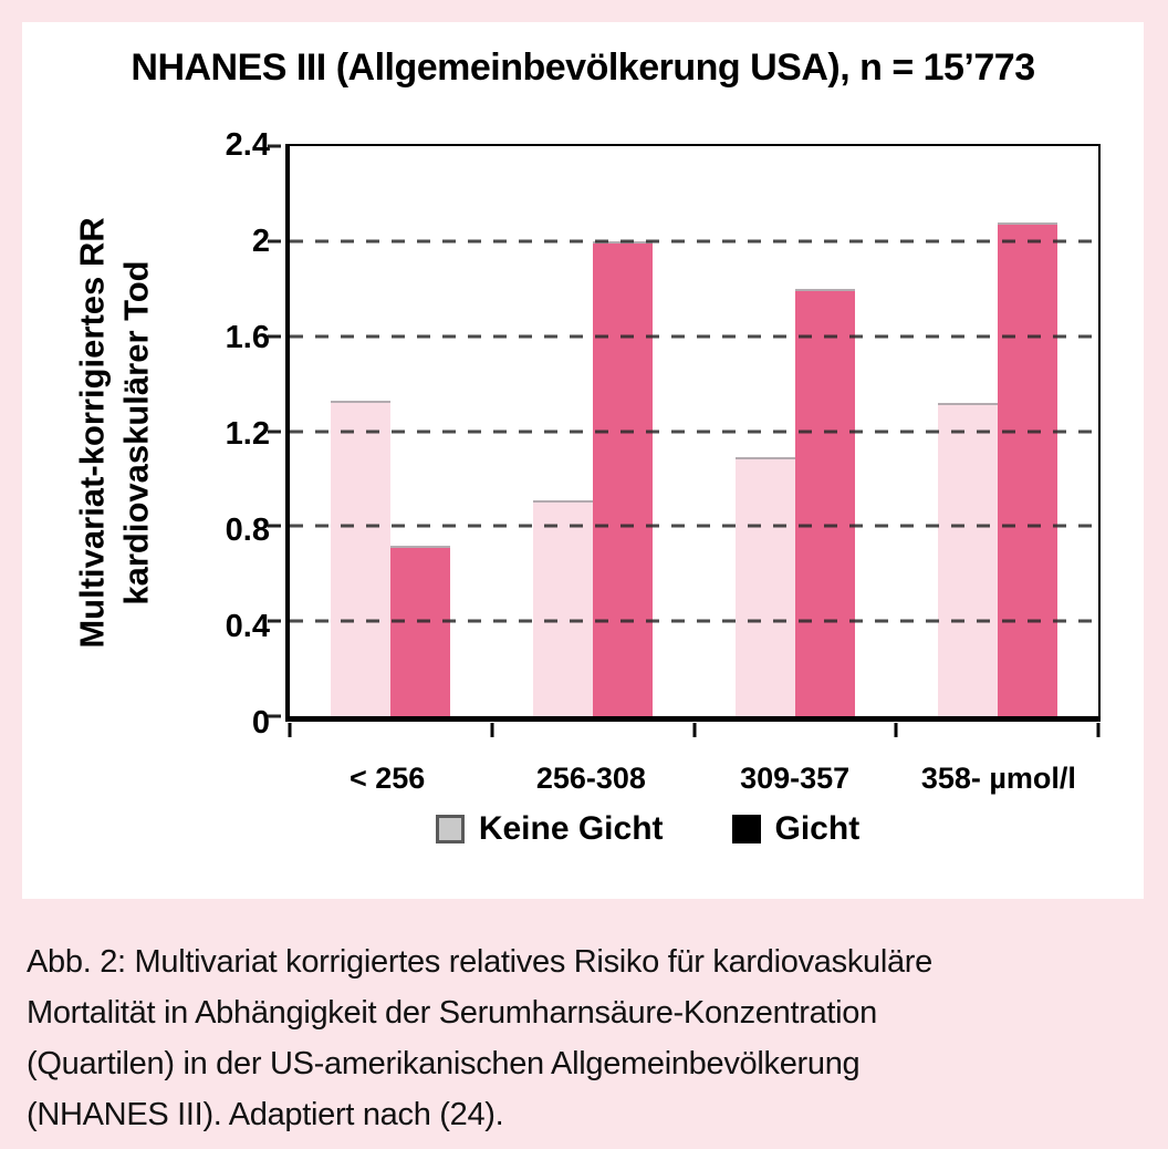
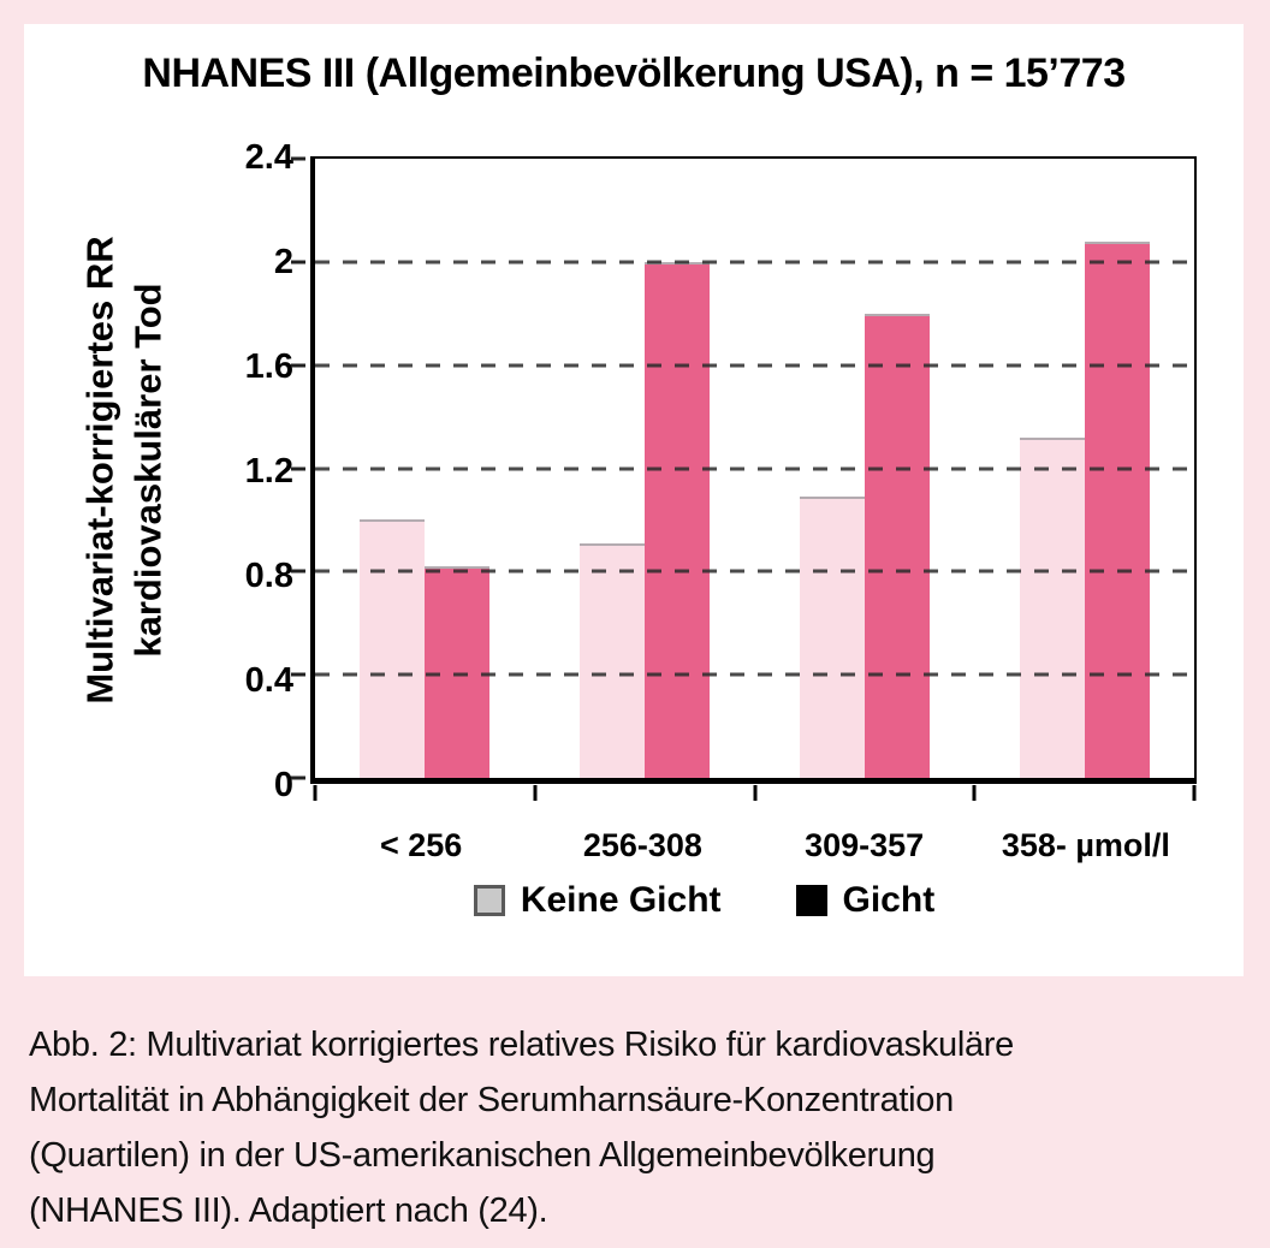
Keine Gicht/< 256: 1.33 -> 1.00
Gicht/< 256: 0.72 -> 0.82
